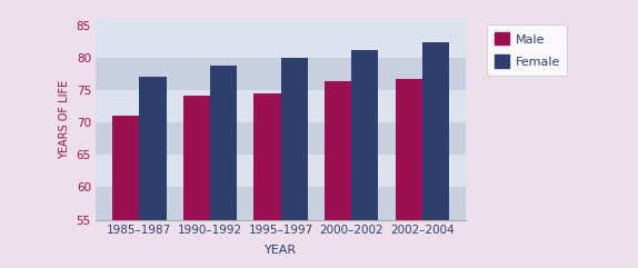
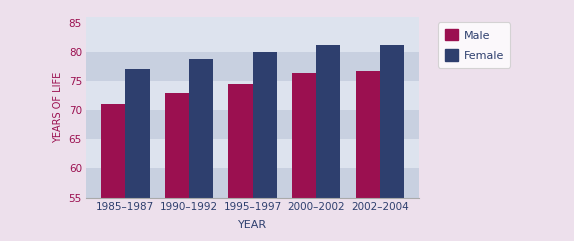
Male/1990–1992: 74.2 -> 73.0
Female/2002–2004: 82.4 -> 81.2
